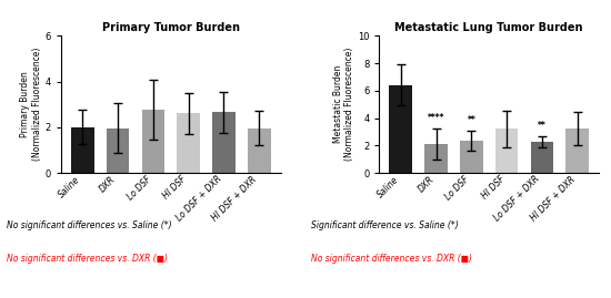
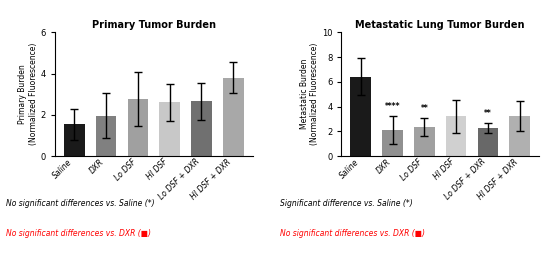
Primary Tumor Burden/Saline: 2.00 -> 1.55
Primary Tumor Burden/HI DSF + DXR: 1.95 -> 3.80
